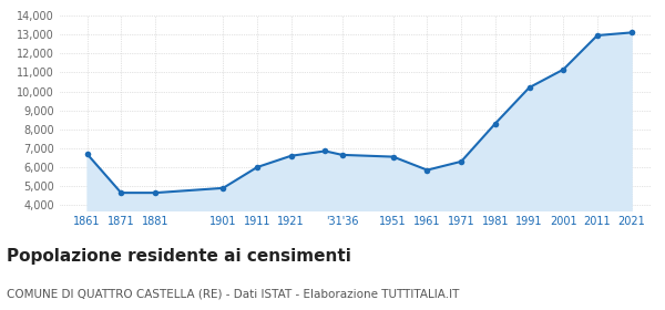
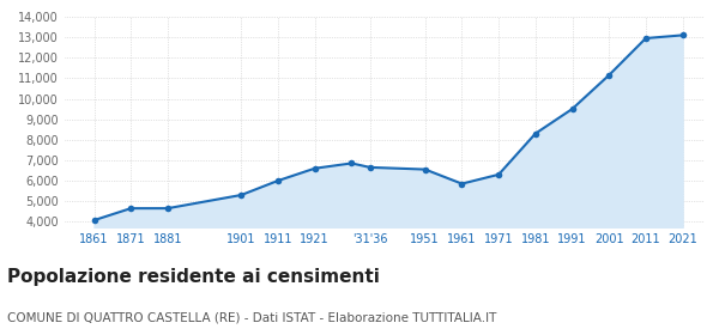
1861: 6,700 -> 4,100
1901: 4,900 -> 5,300
1991: 10,200 -> 9,500
